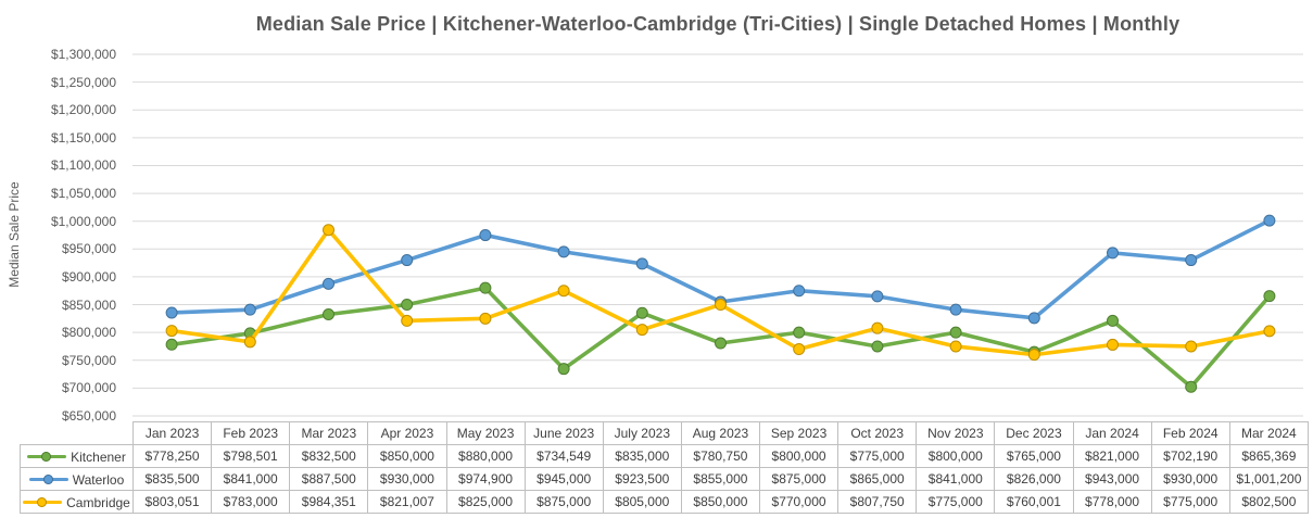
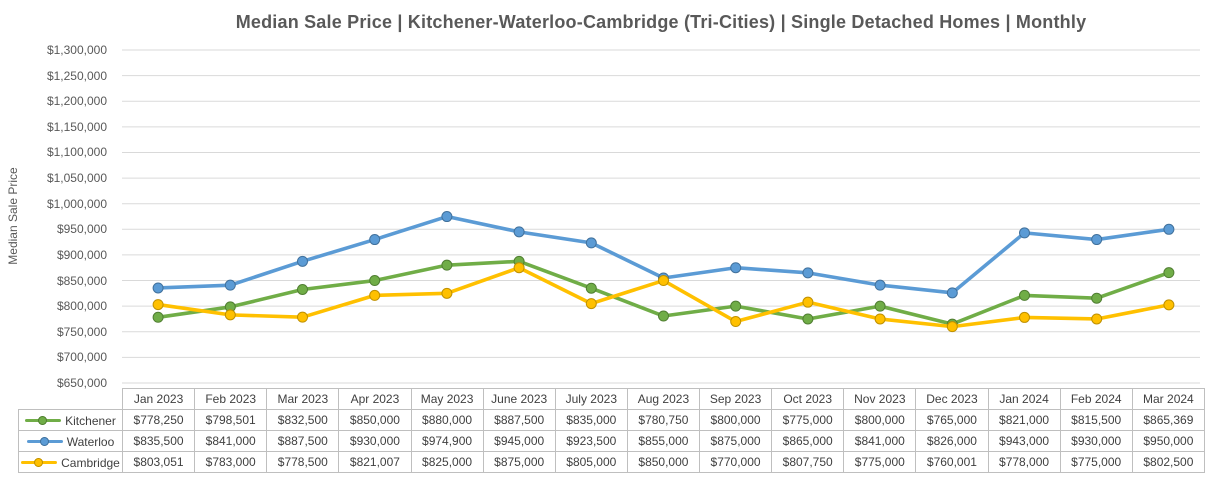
Cambridge/Mar 2023: $984,351 -> $778,500
Kitchener/June 2023: $734,549 -> $887,500
Kitchener/Feb 2024: $702,190 -> $815,500
Waterloo/Mar 2024: $1,001,200 -> $950,000
